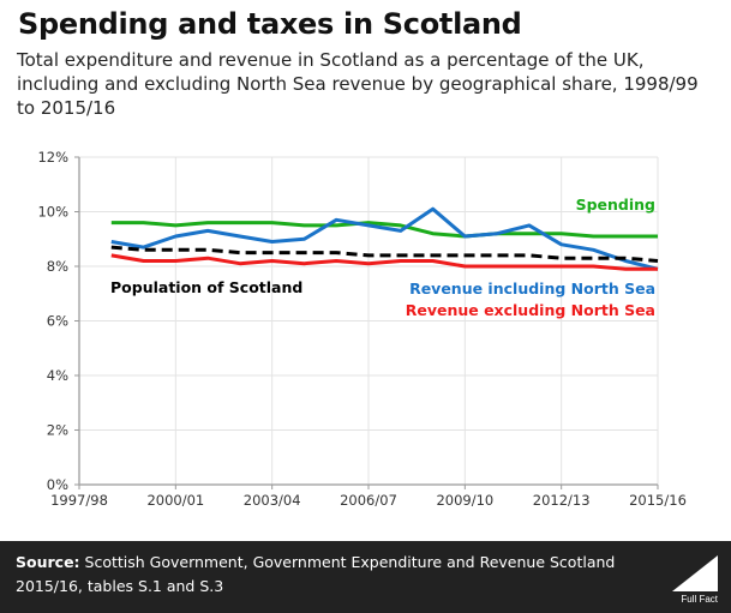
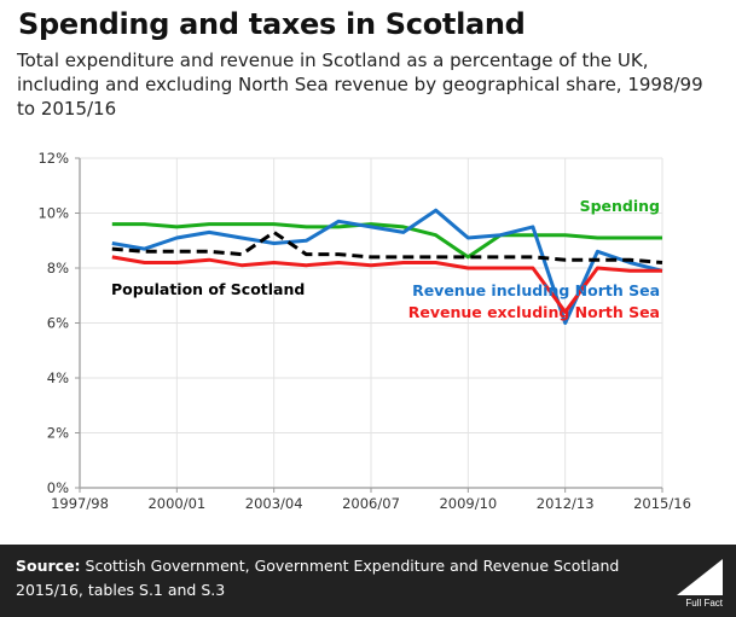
Population of Scotland/2003/04: 8.5% -> 9.3%
Spending/2009/10: 9.1% -> 8.4%
Revenue including North Sea/2012/13: 8.8% -> 6.0%
Revenue excluding North Sea/2012/13: 8.0% -> 6.4%
